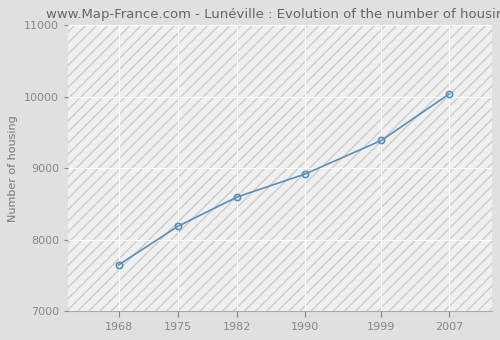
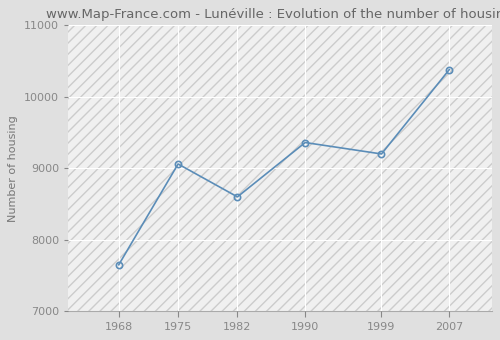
1975: 8190 -> 9060
1990: 8920 -> 9360
1999: 9390 -> 9200
2007: 10040 -> 10380
